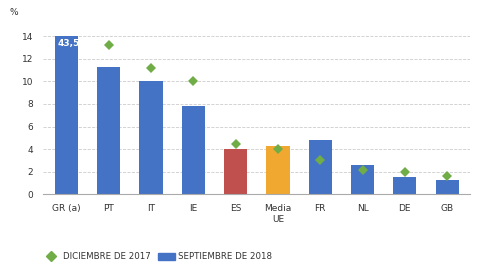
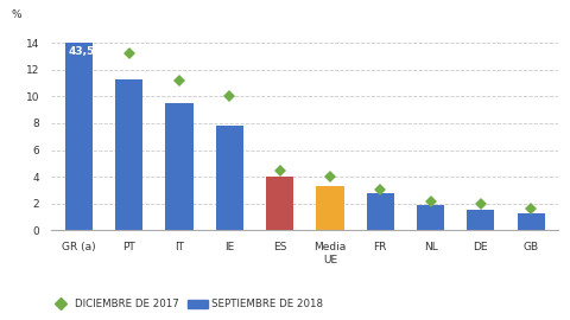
IT: 10.0 -> 9.5
Media UE: 4.3 -> 3.3
FR: 4.8 -> 2.8
NL: 2.6 -> 1.9
